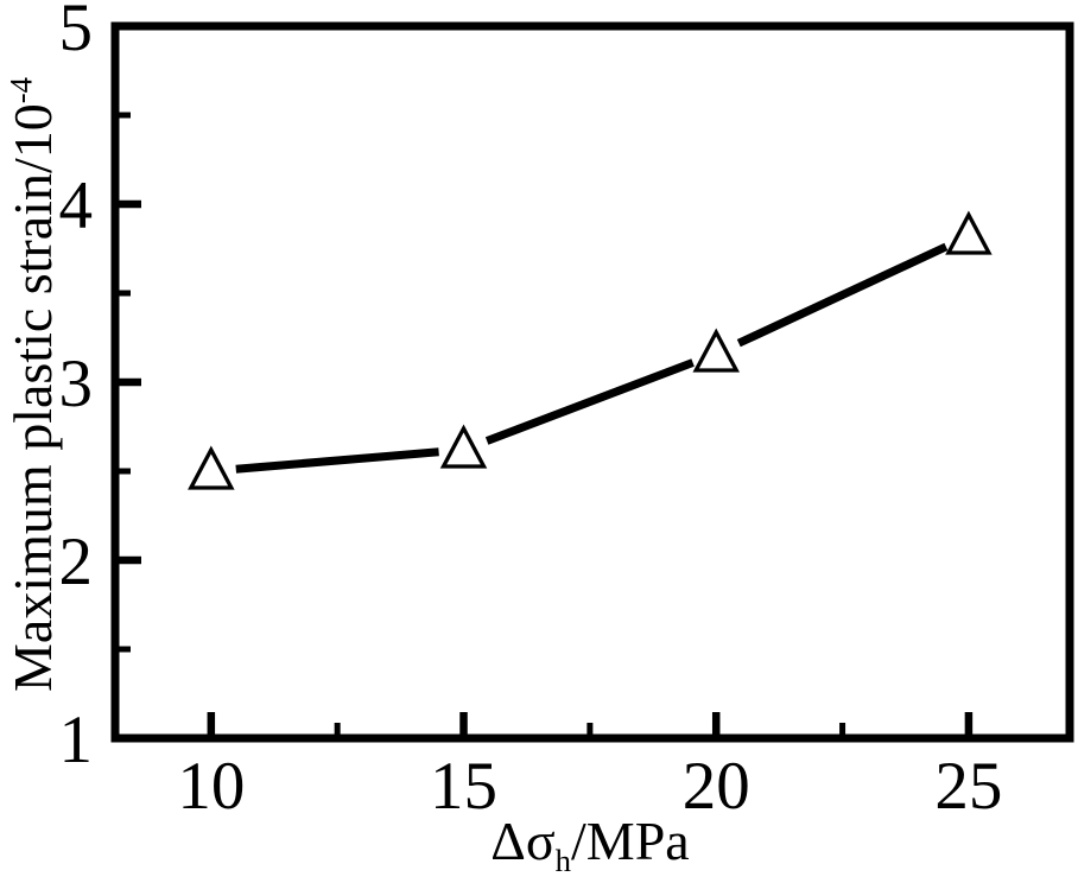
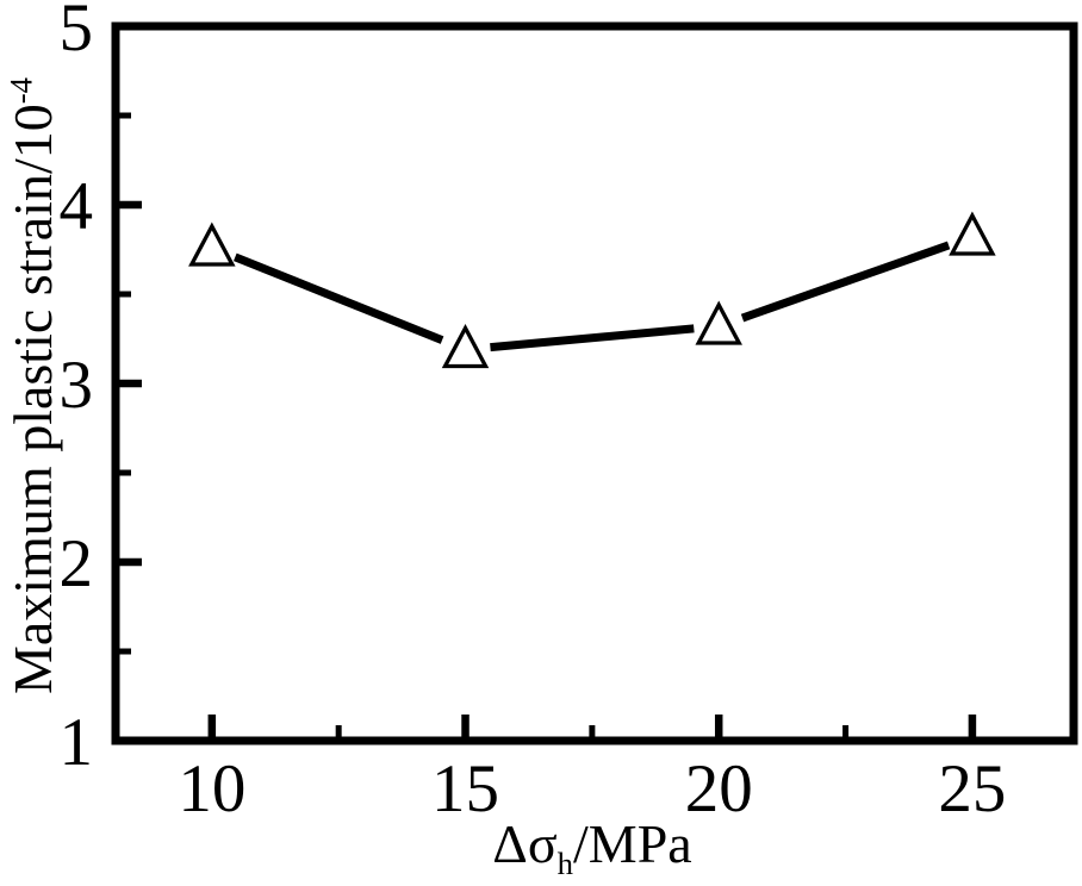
10: 2.50 -> 3.76
15: 2.62 -> 3.19
20: 3.16 -> 3.32
